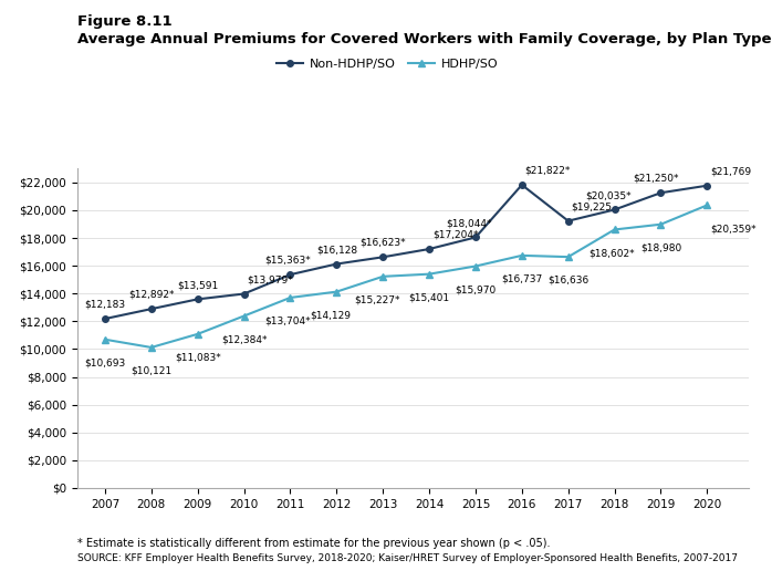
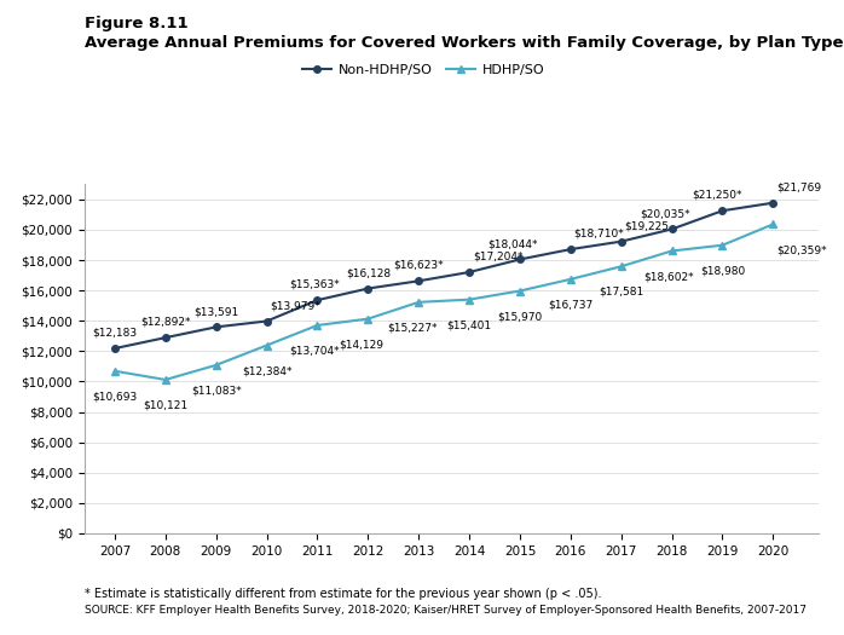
Non-HDHP/SO/2016: $21,822* -> $18,710*
HDHP/SO/2017: $16,636 -> $17,581
